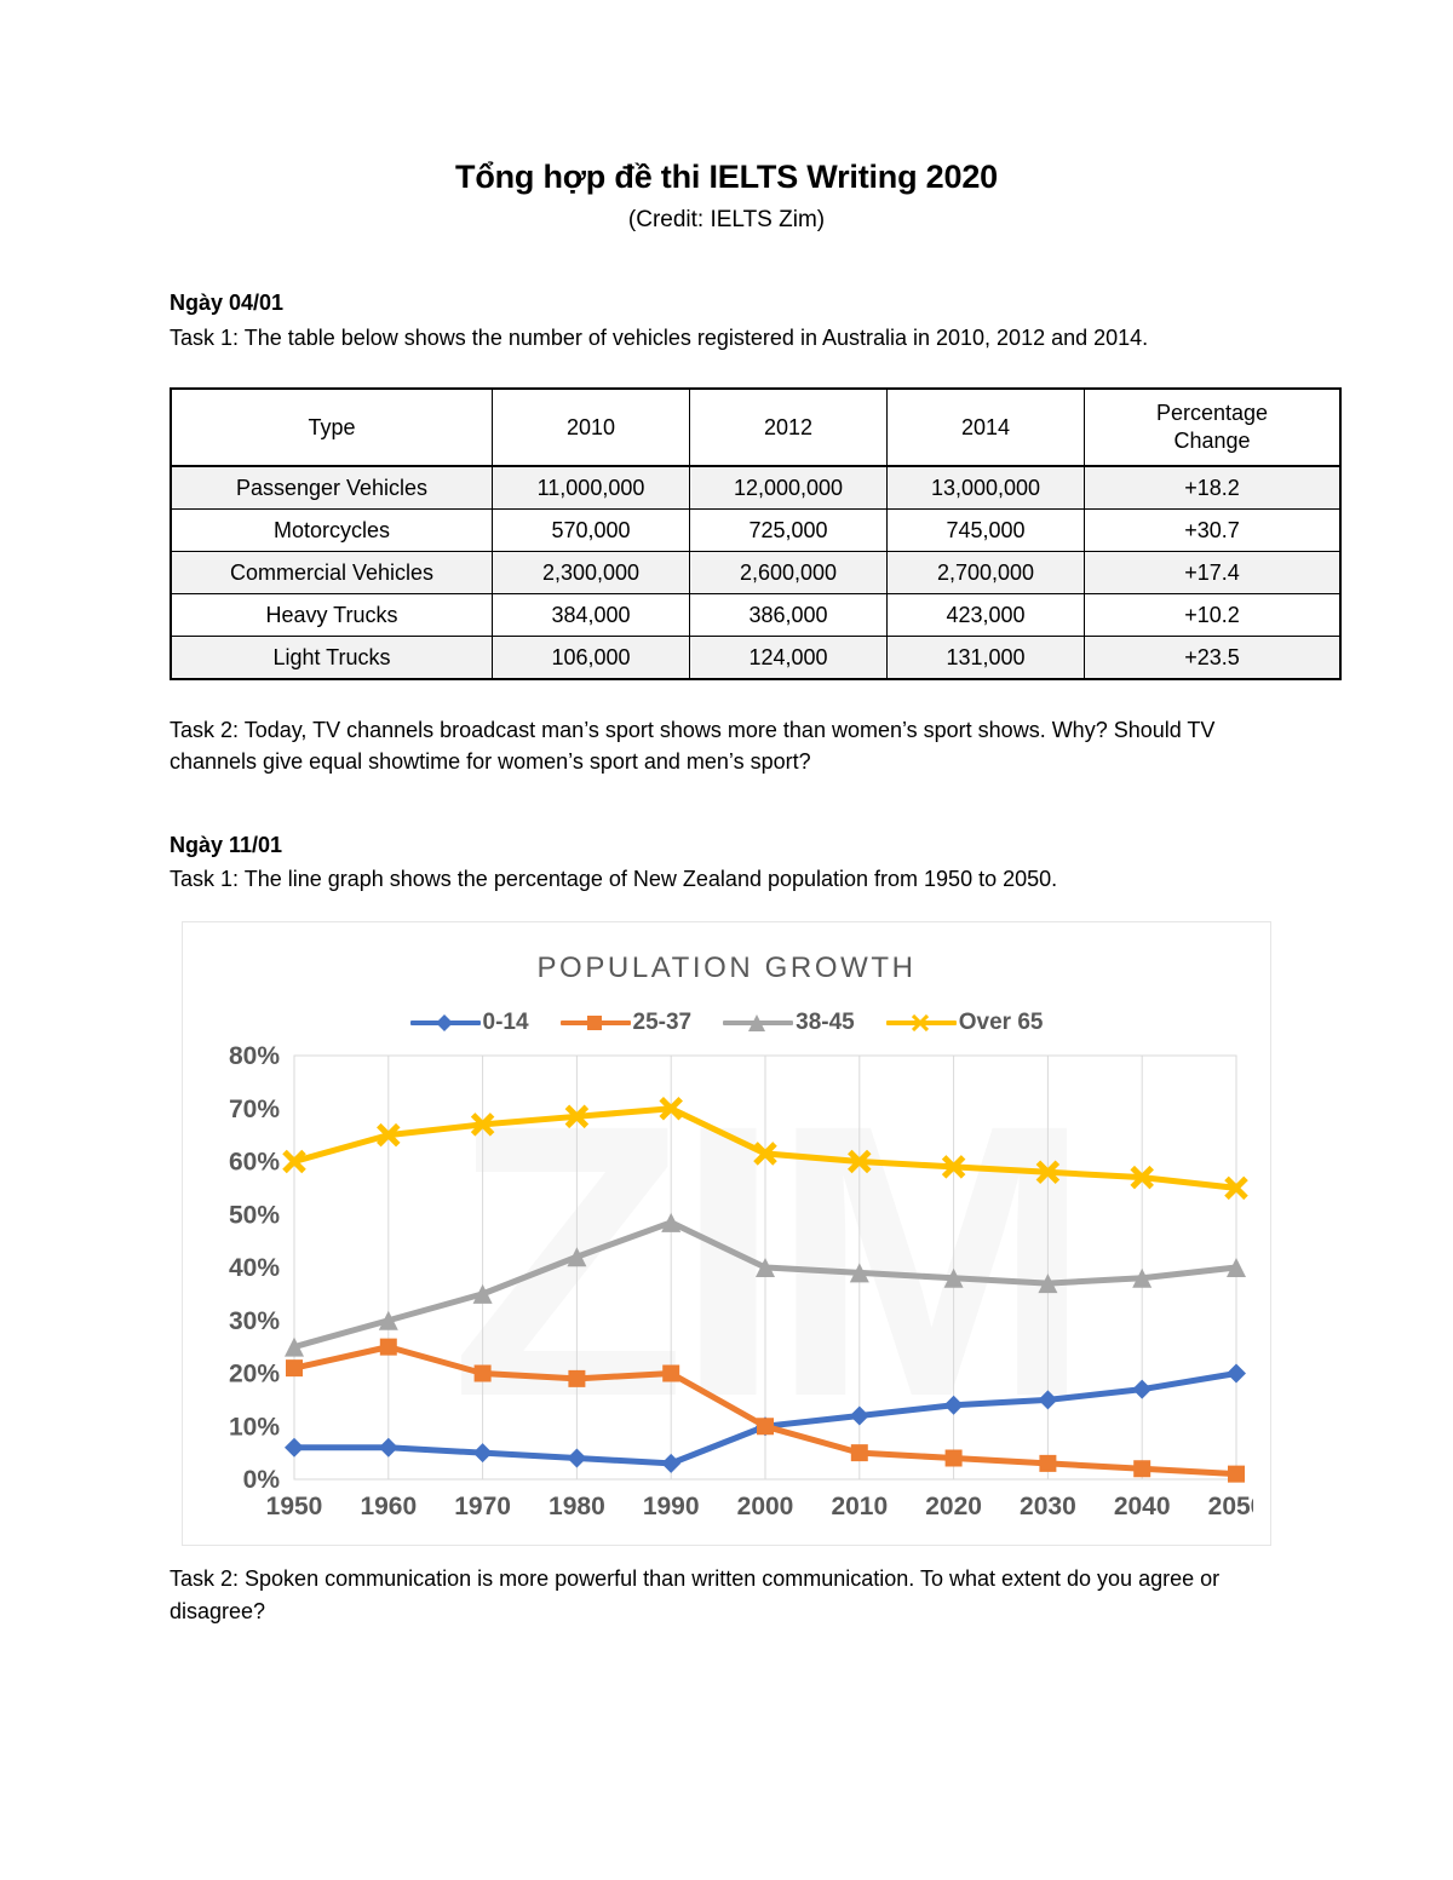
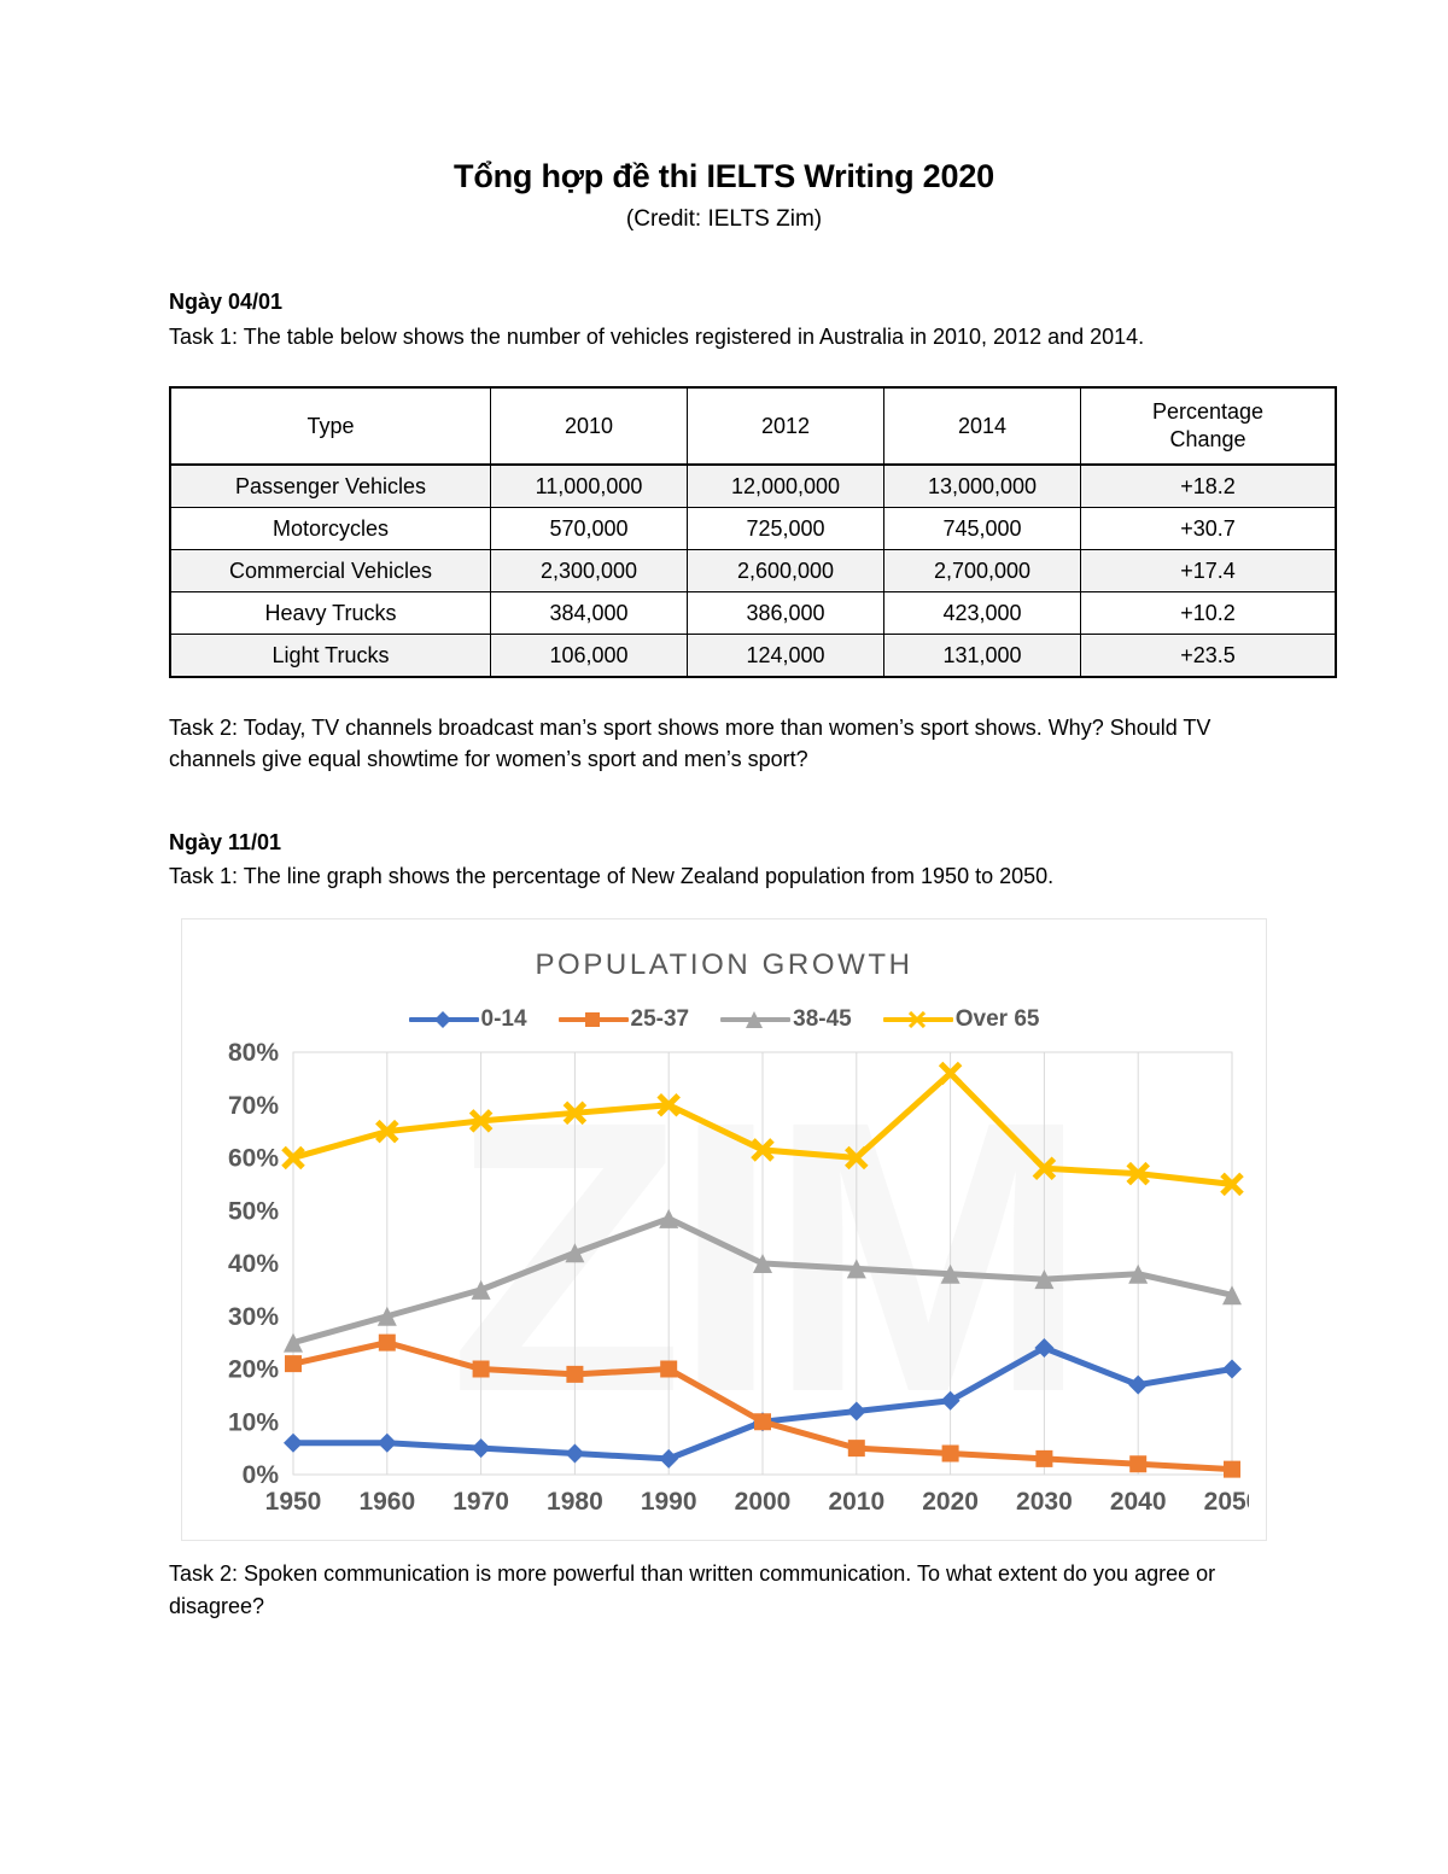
Over 65/2020: 59% -> 76%
0-14/2030: 15% -> 24%
38-45/2050: 40% -> 34%
